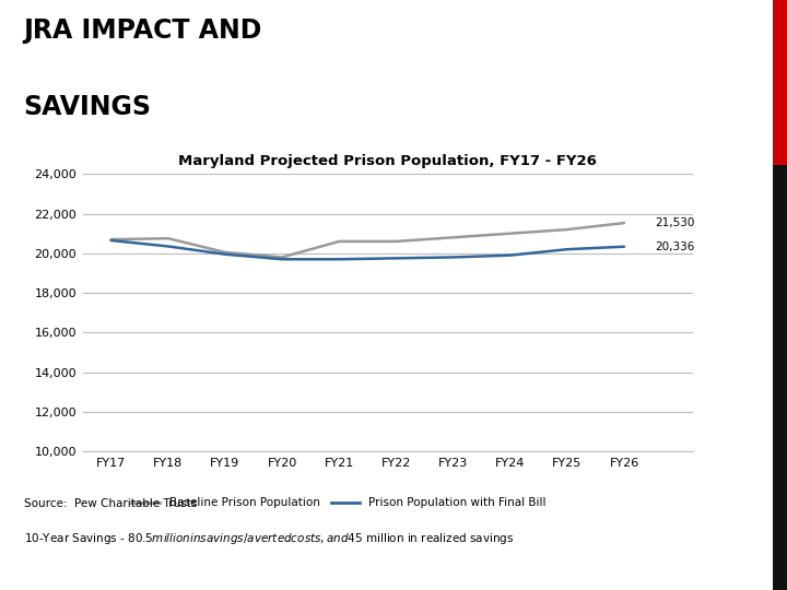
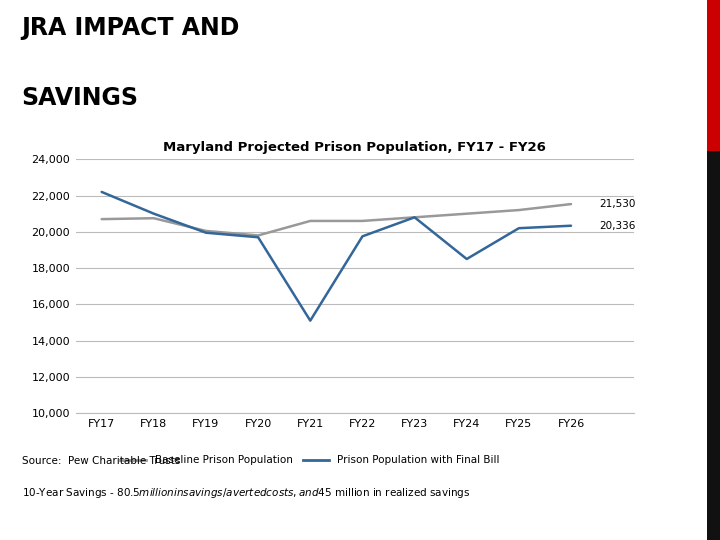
Prison Population with Final Bill/FY17: 20,600 -> 22,200
Prison Population with Final Bill/FY18: 20,400 -> 21,000
Prison Population with Final Bill/FY21: 19,700 -> 15,100
Prison Population with Final Bill/FY23: 19,800 -> 20,800
Prison Population with Final Bill/FY24: 19,900 -> 18,500
